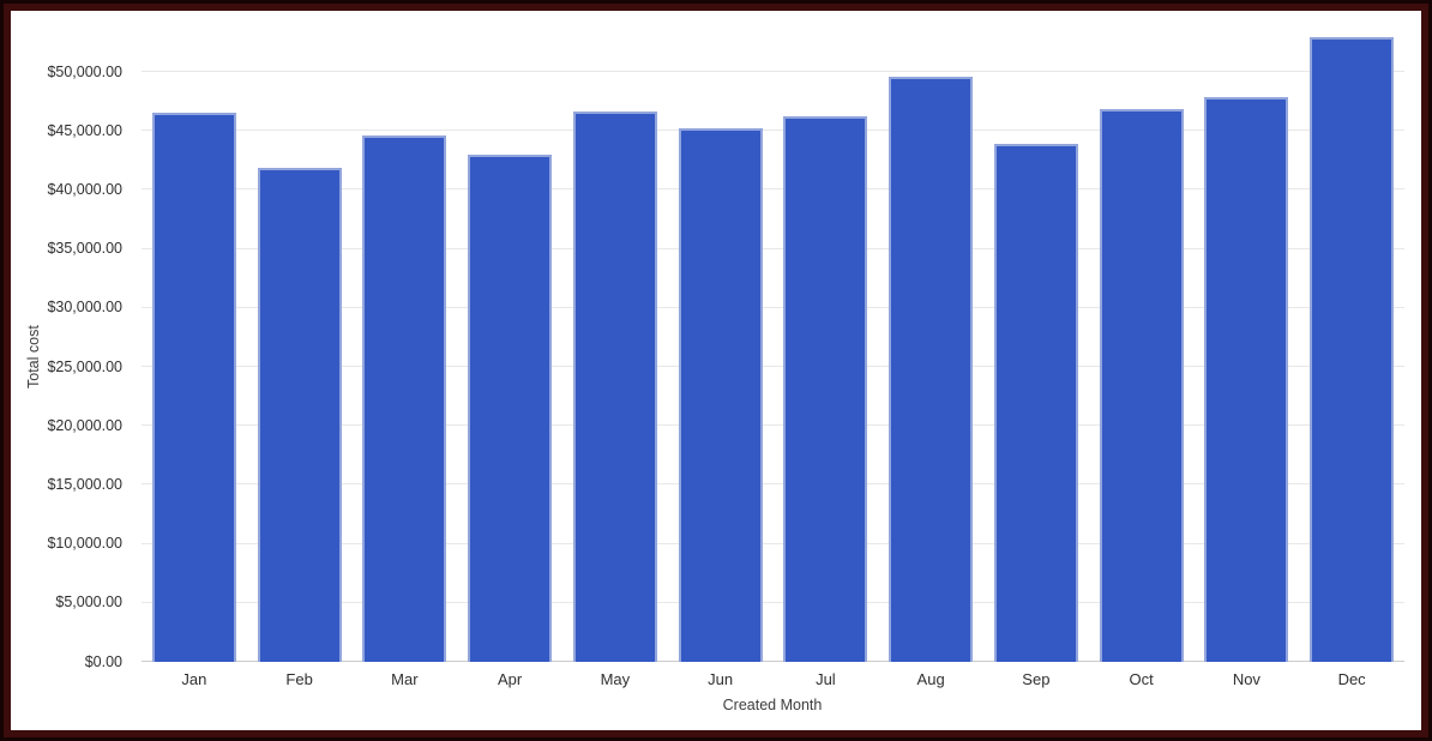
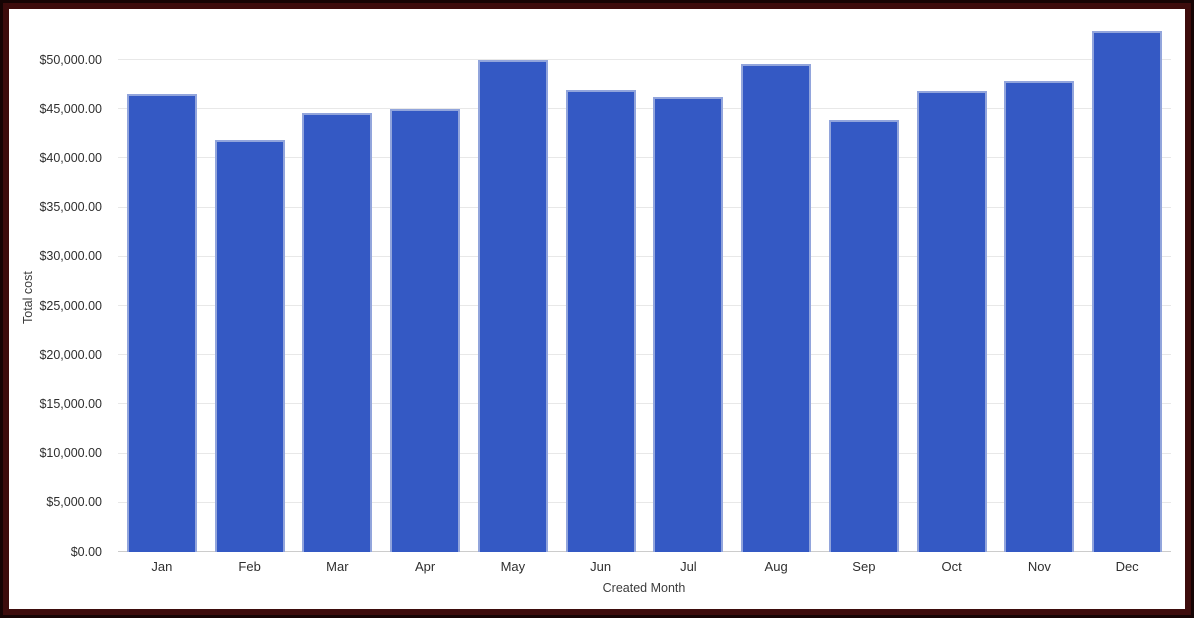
Apr: $43000 -> $45000
May: $47000 -> $50000
Jun: $45000 -> $47000
